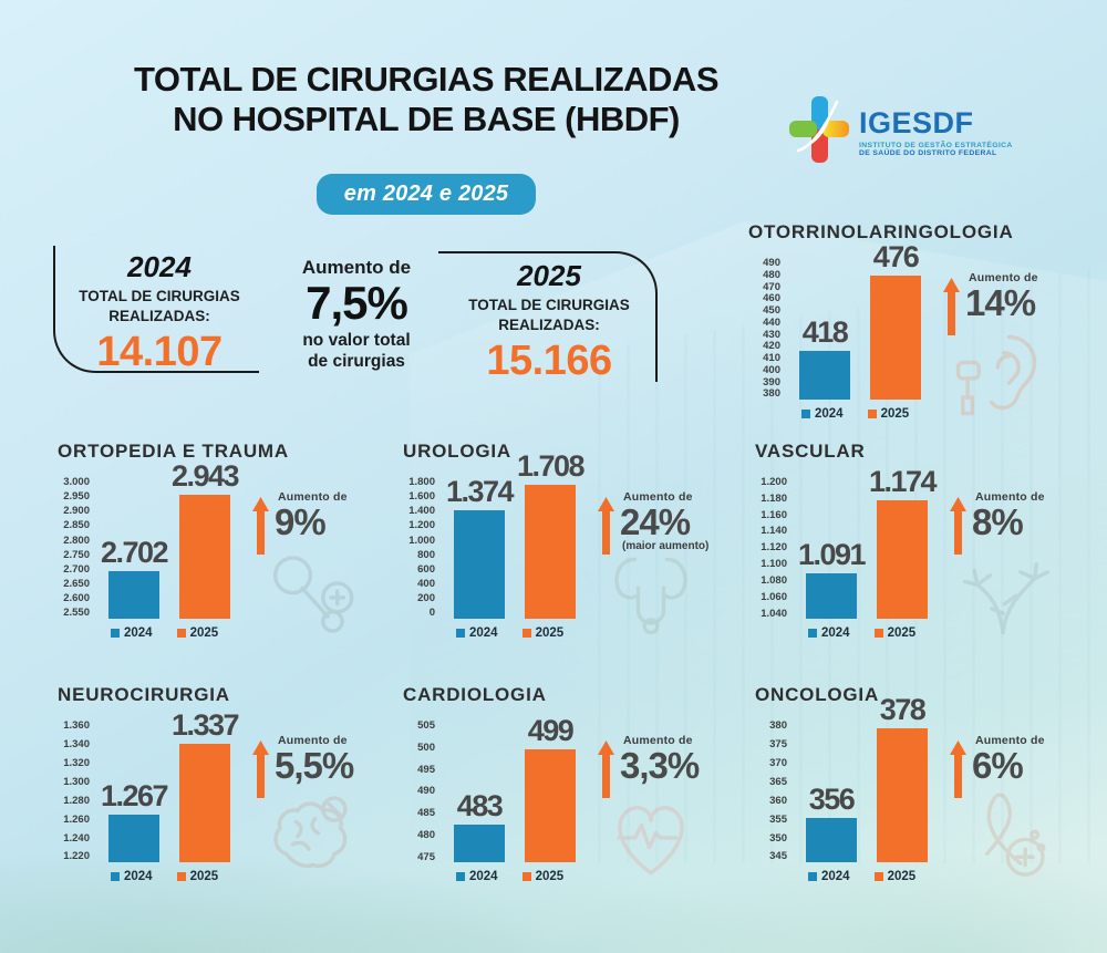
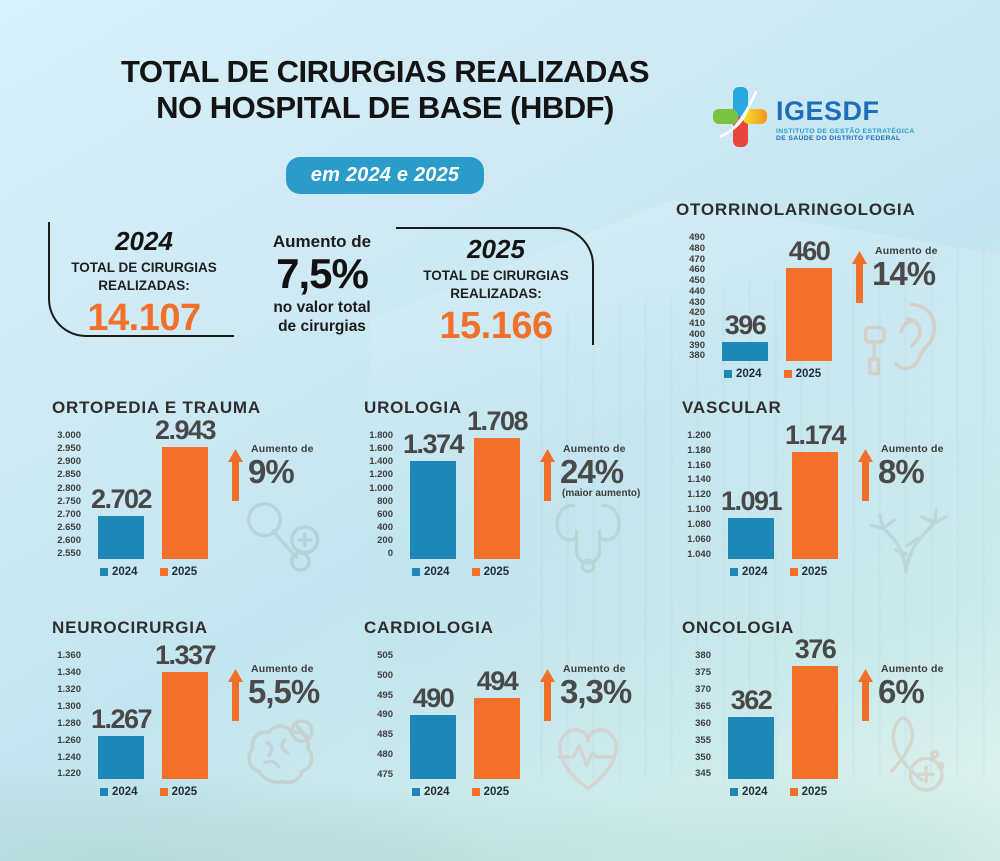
OTORRINOLARINGOLOGIA/2024: 418 -> 396
OTORRINOLARINGOLOGIA/2025: 476 -> 460
CARDIOLOGIA/2024: 483 -> 490
CARDIOLOGIA/2025: 499 -> 494
ONCOLOGIA/2024: 356 -> 362
ONCOLOGIA/2025: 378 -> 376
